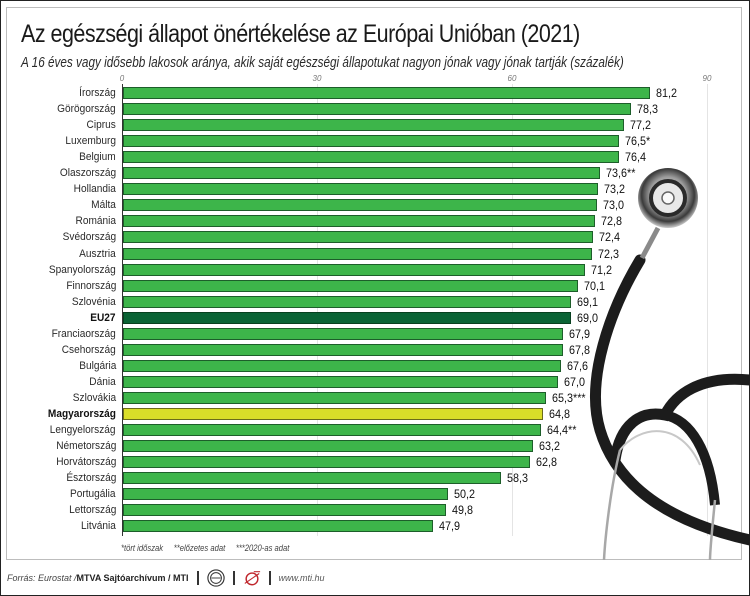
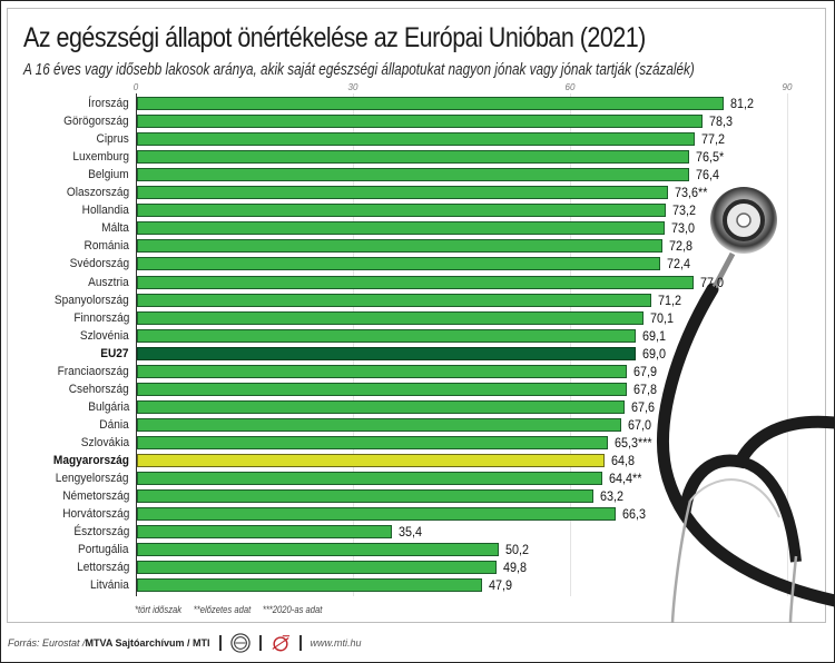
Ausztria: 72,3 -> 77,0
Horvátország: 62,8 -> 66,3
Észtország: 58,3 -> 35,4
